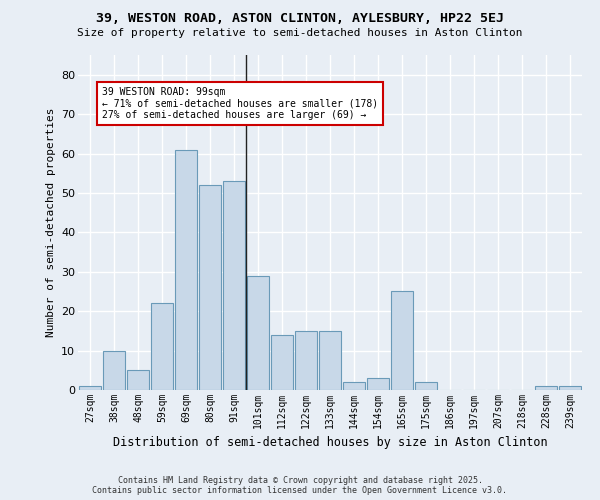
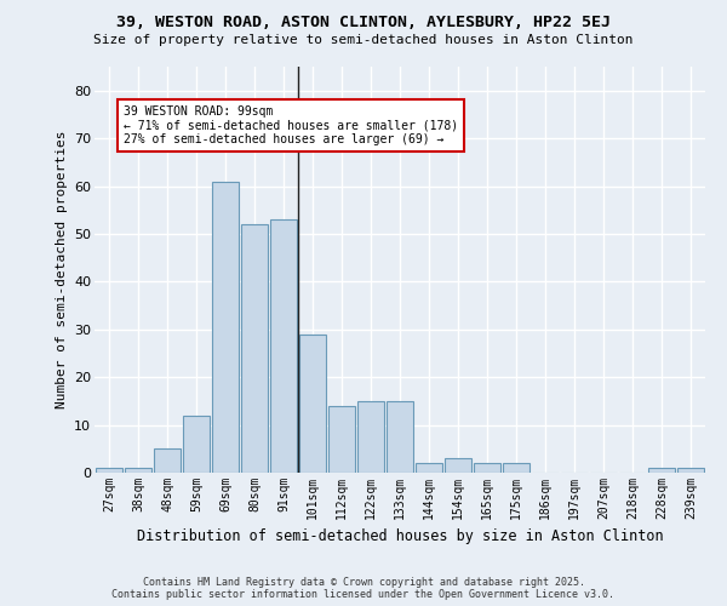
38sqm: 10 -> 1
59sqm: 22 -> 12
165sqm: 25 -> 2
